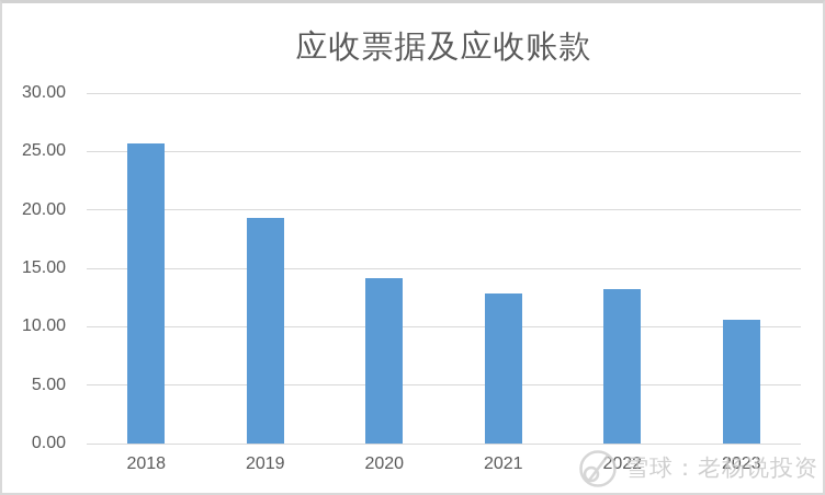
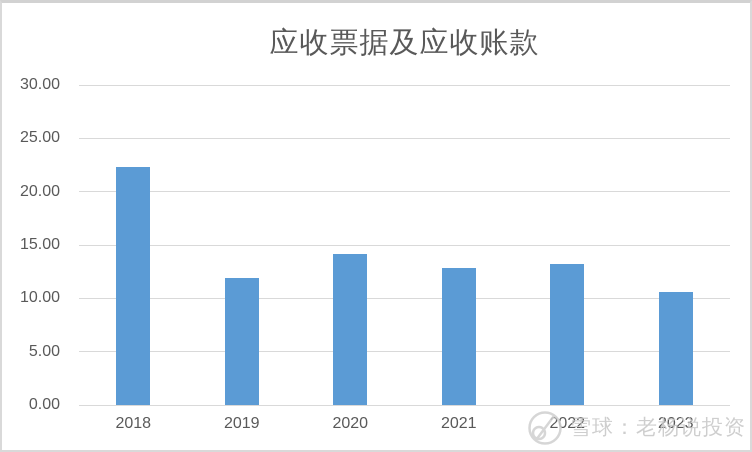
2018: 25.7 -> 22.3
2019: 19.3 -> 11.9
